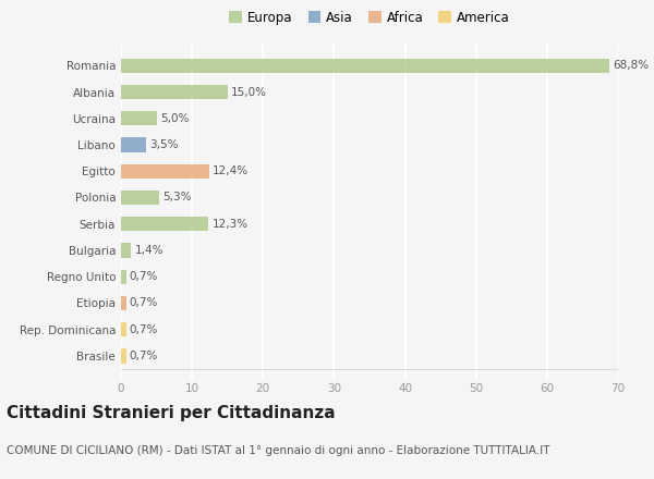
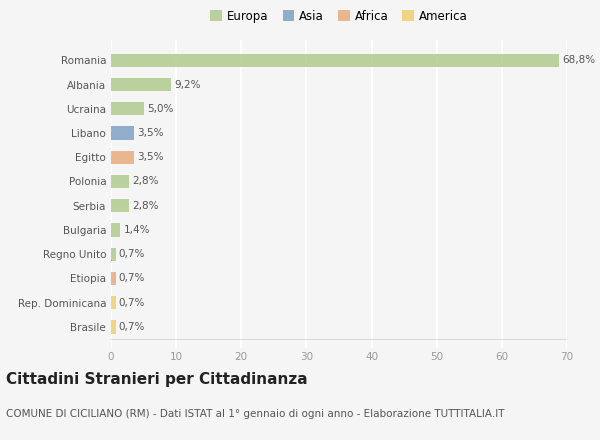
Albania: 15,0% -> 9,2%
Egitto: 12,4% -> 3,5%
Polonia: 5,3% -> 2,8%
Serbia: 12,3% -> 2,8%
